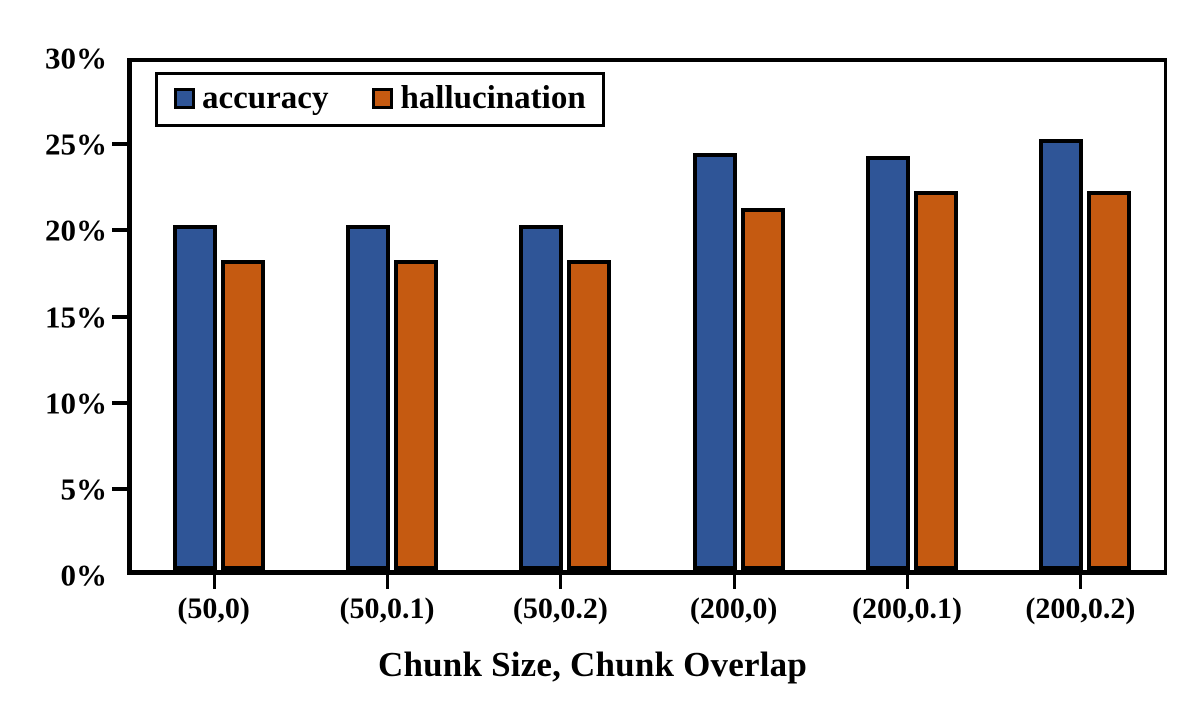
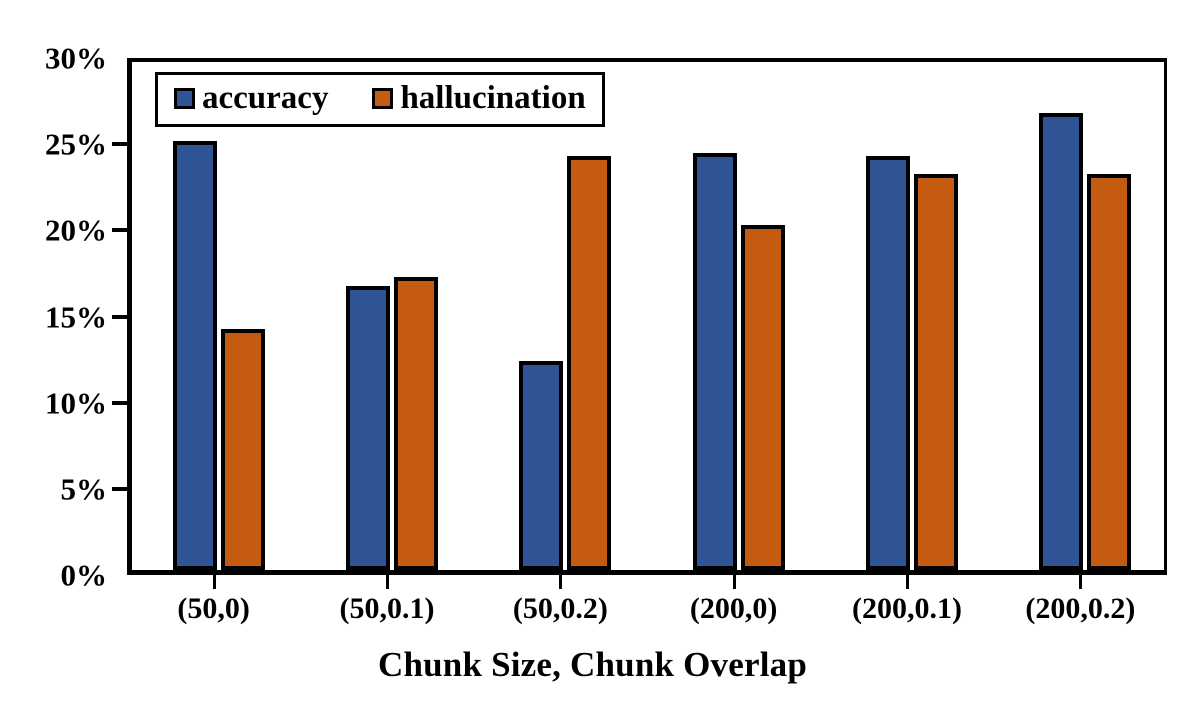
accuracy/(50,0): 20.0% -> 24.9%
hallucination/(50,0): 18% -> 14%
accuracy/(50,0.1): 20.0% -> 16.5%
hallucination/(50,0.1): 18% -> 17%
accuracy/(50,0.2): 20.0% -> 12.1%
hallucination/(50,0.2): 18% -> 24%
hallucination/(200,0): 21% -> 20%
hallucination/(200,0.1): 22% -> 23%
accuracy/(200,0.2): 25.0% -> 26.5%
hallucination/(200,0.2): 22% -> 23%
